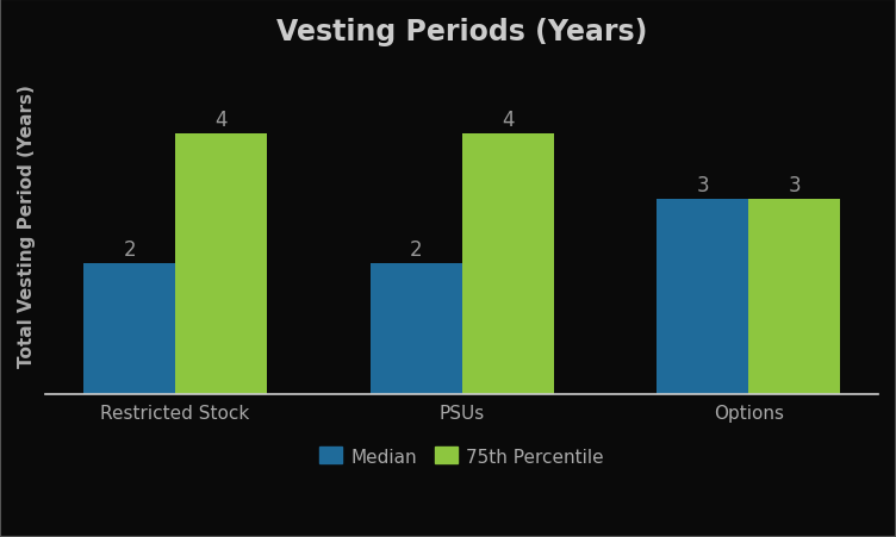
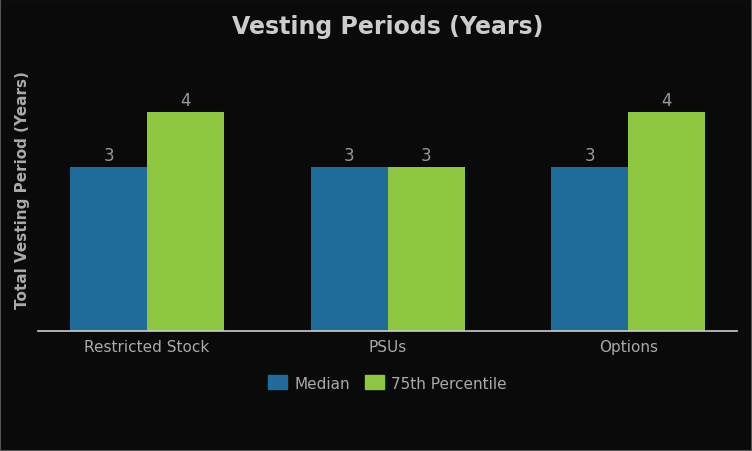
Median/Restricted Stock: 2 -> 3
Median/PSUs: 2 -> 3
75th Percentile/PSUs: 4 -> 3
75th Percentile/Options: 3 -> 4
